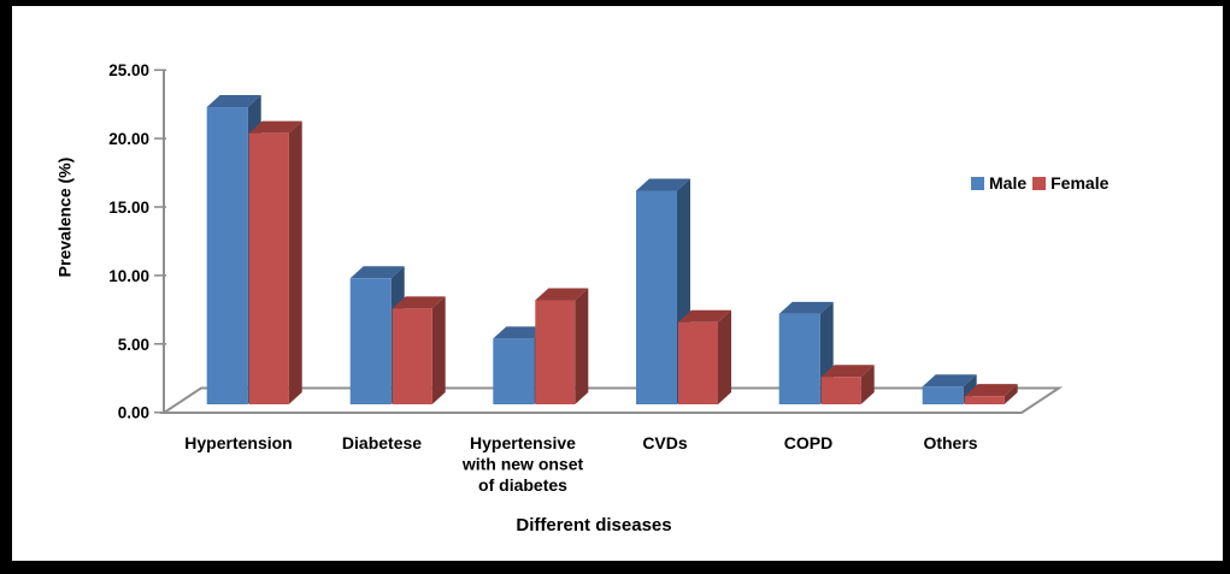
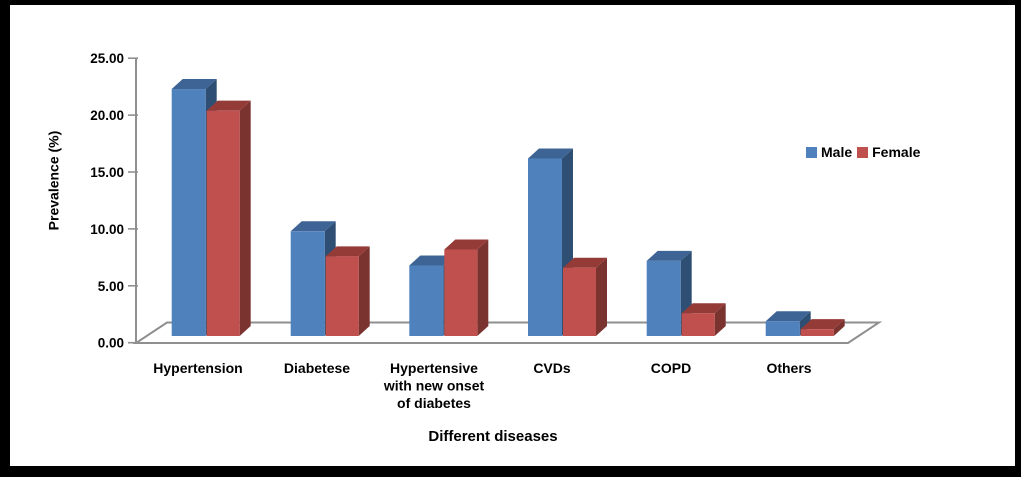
Male/Hypertensive with new onset of diabetes: 4.8 -> 6.2
